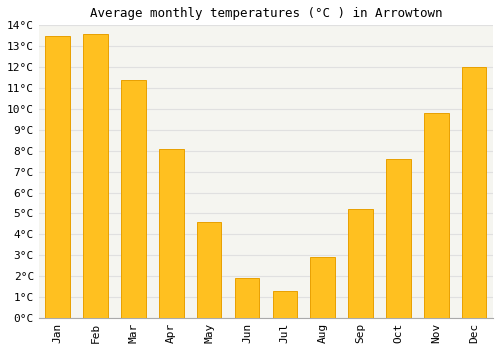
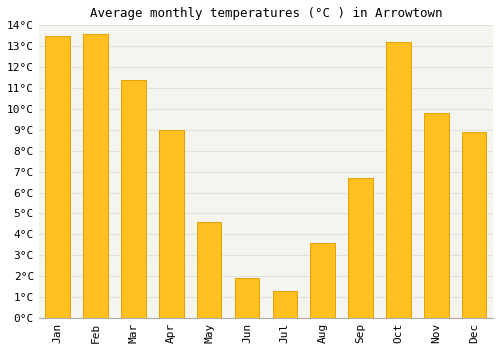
Apr: 8.1°C -> 9.0°C
Aug: 2.9°C -> 3.6°C
Sep: 5.2°C -> 6.7°C
Oct: 7.6°C -> 13.2°C
Dec: 12.0°C -> 8.9°C
